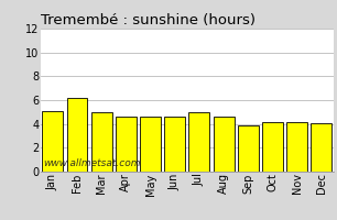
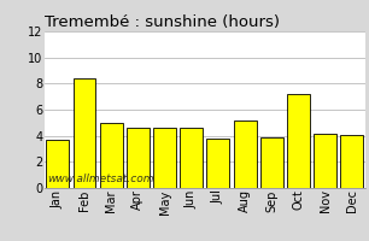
Jan: 5.1 -> 3.7
Feb: 6.2 -> 8.4
Jul: 5.0 -> 3.8
Aug: 4.6 -> 5.2
Oct: 4.2 -> 7.2
